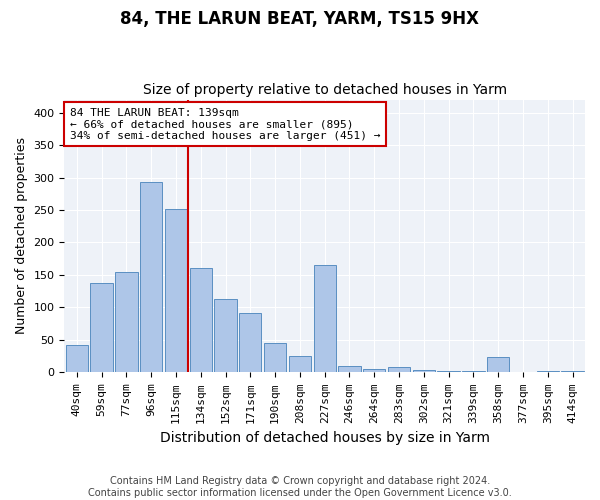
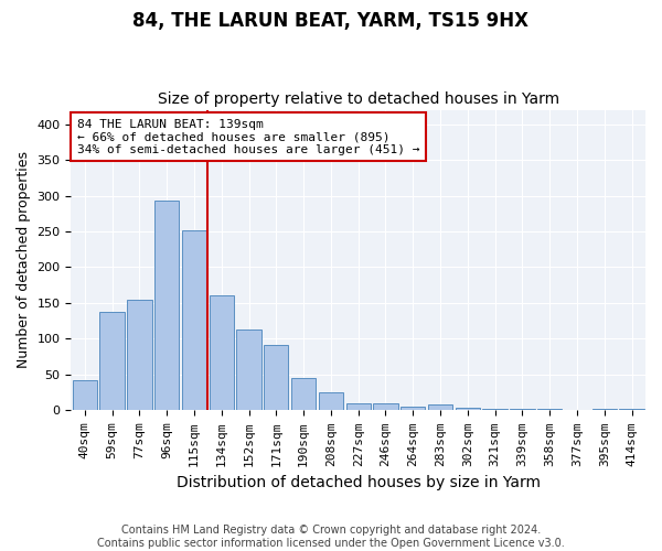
227sqm: 166 -> 10
358sqm: 24 -> 2
